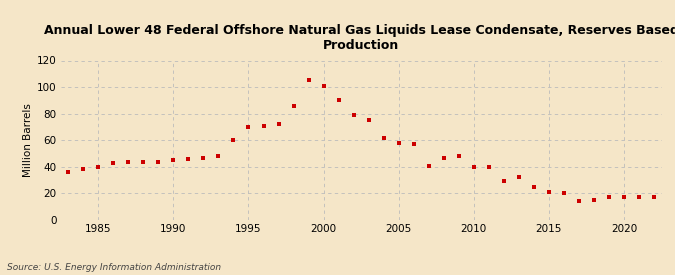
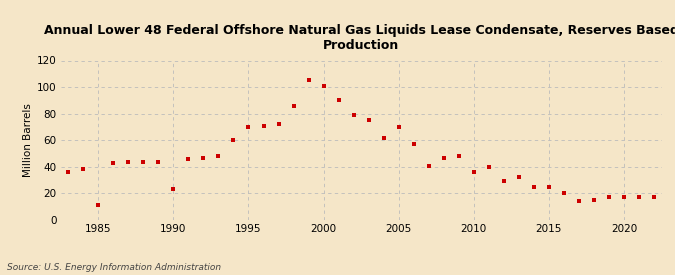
1985: 40 -> 11
1990: 45 -> 23
2005: 58 -> 70
2010: 40 -> 36
2015: 21 -> 25
